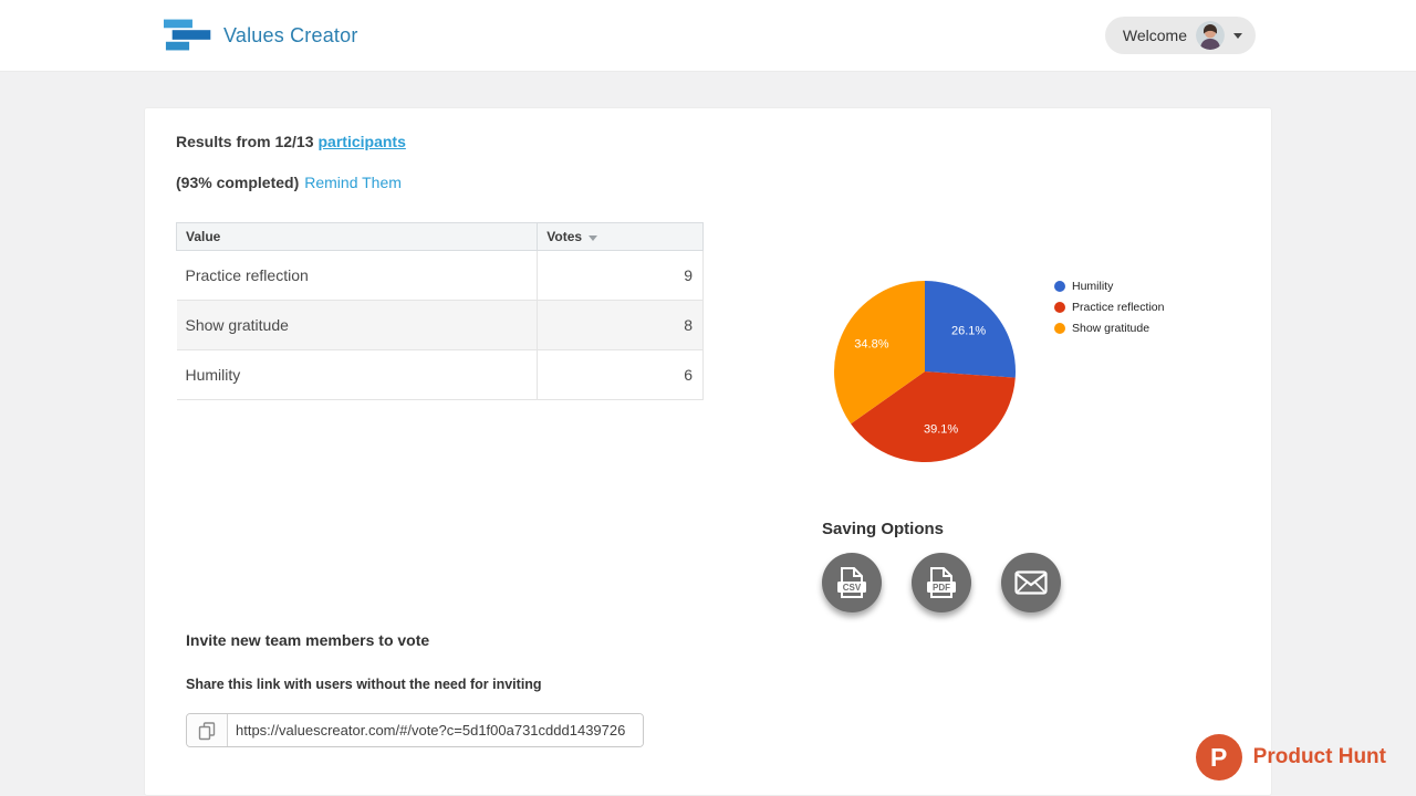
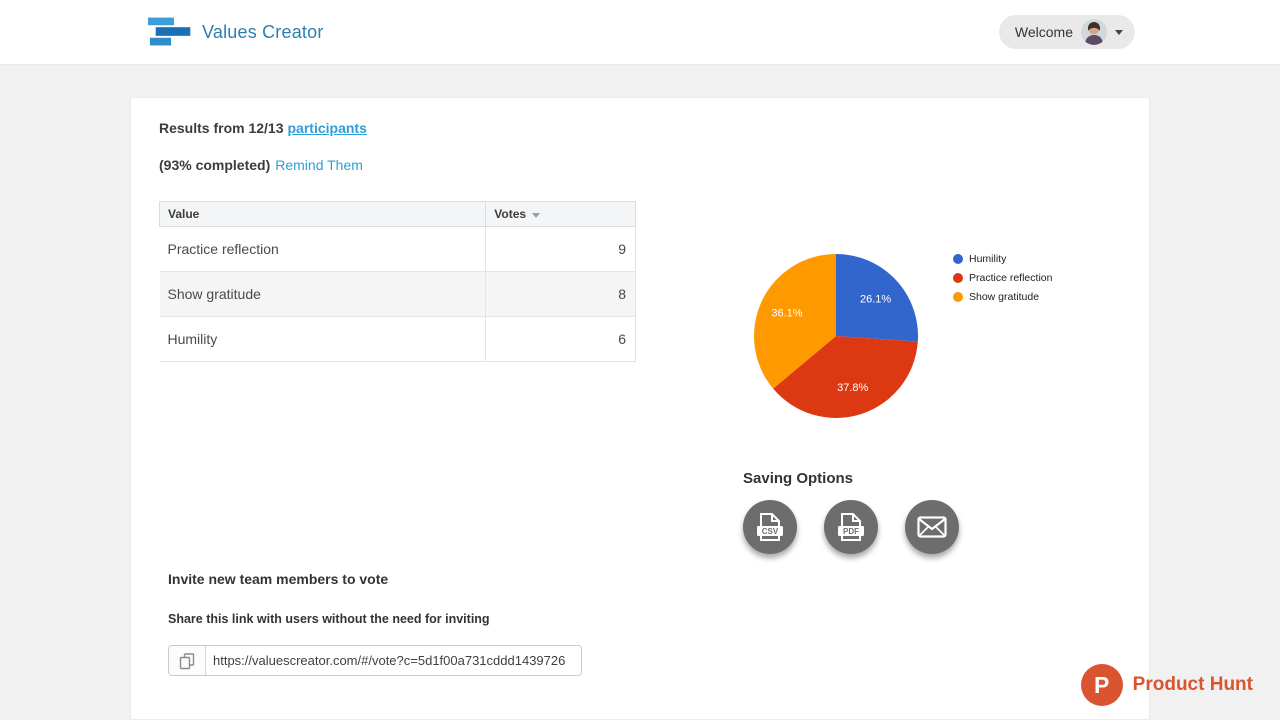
Practice reflection: 39.1% -> 37.8%
Show gratitude: 34.8% -> 36.1%
